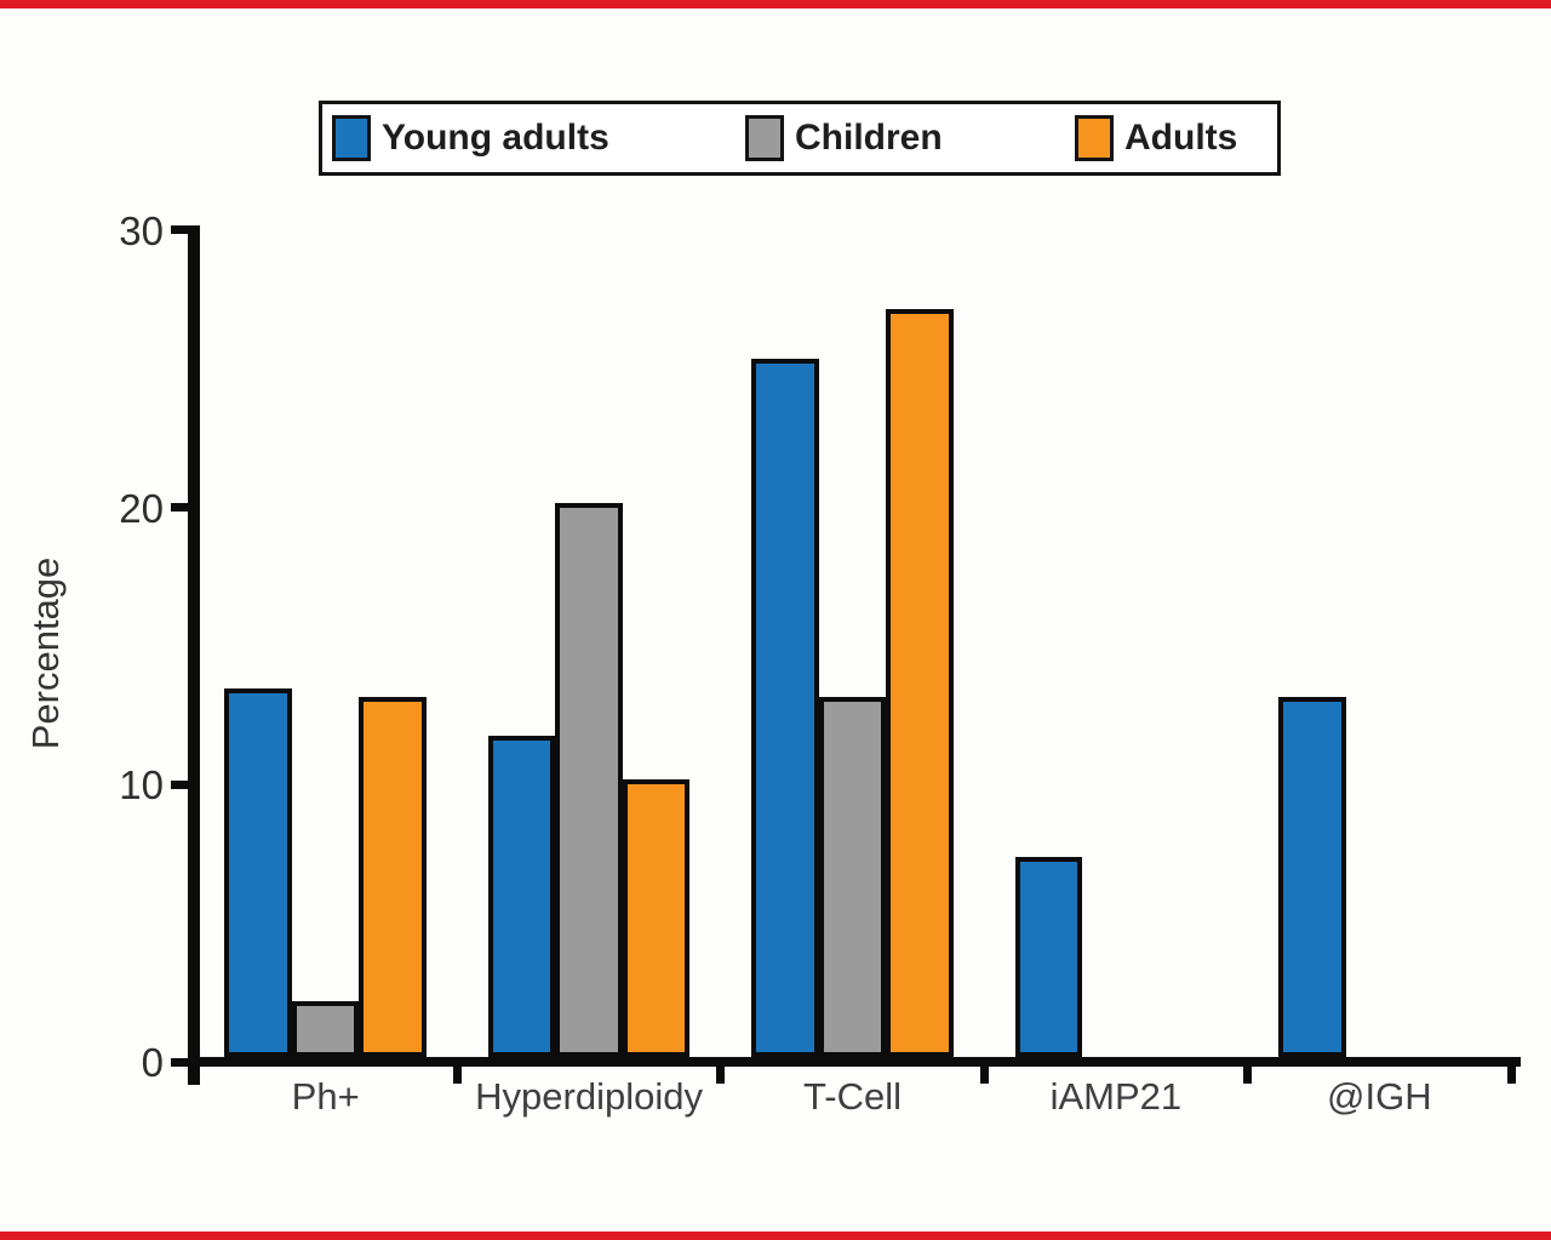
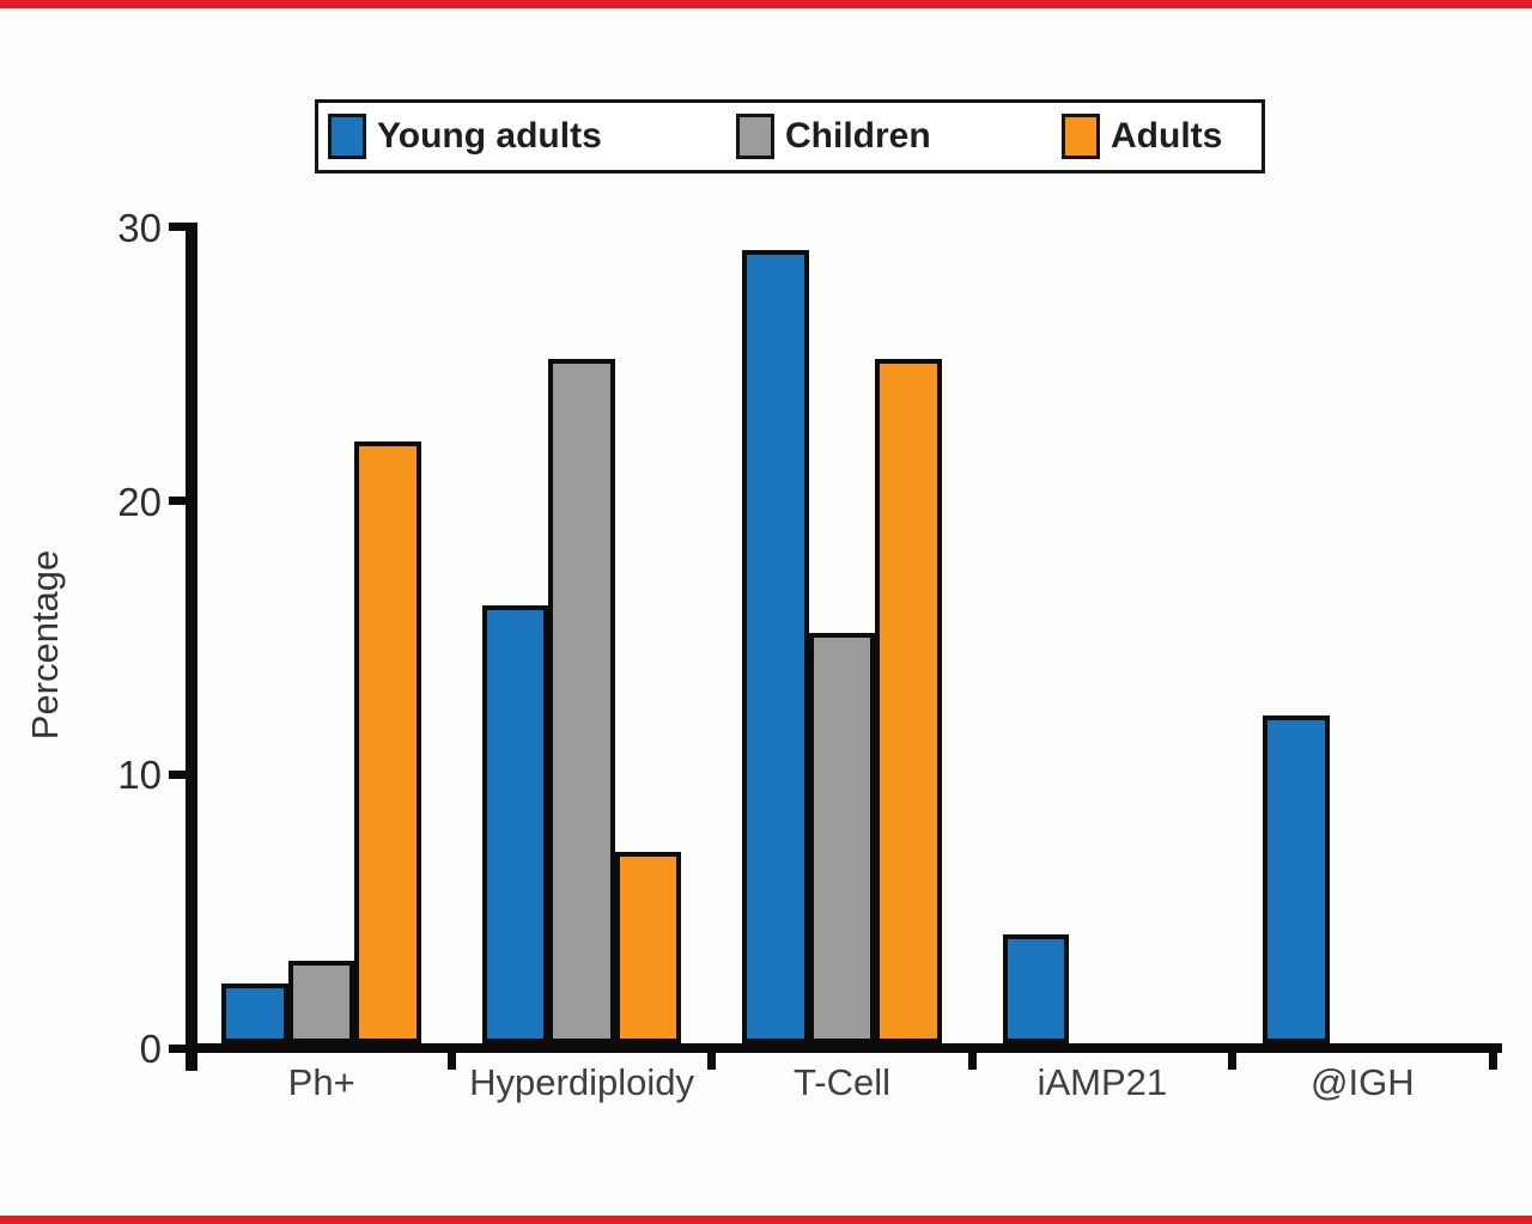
Young adults/Ph+: 13.3 -> 2.2
Children/Ph+: 2 -> 3
Adults/Ph+: 13 -> 22
Young adults/Hyperdiploidy: 11.6 -> 16.0
Children/Hyperdiploidy: 20 -> 25
Adults/Hyperdiploidy: 10 -> 7
Young adults/T-Cell: 25.2 -> 29.0
Children/T-Cell: 13 -> 15
Adults/T-Cell: 27 -> 25
Young adults/iAMP21: 7.2 -> 4.0
Young adults/@IGH: 13.0 -> 12.0
